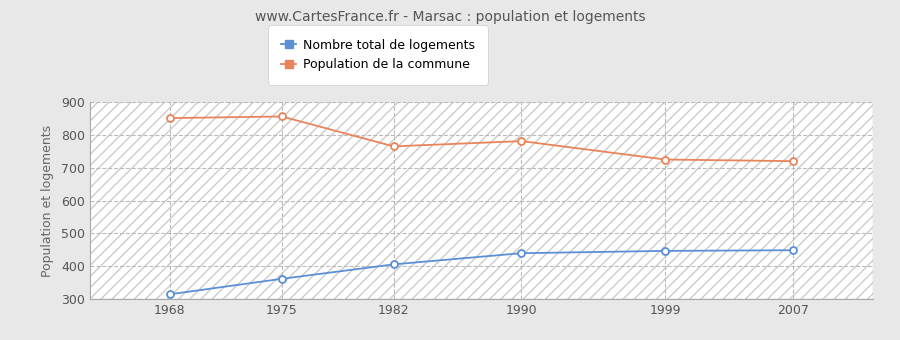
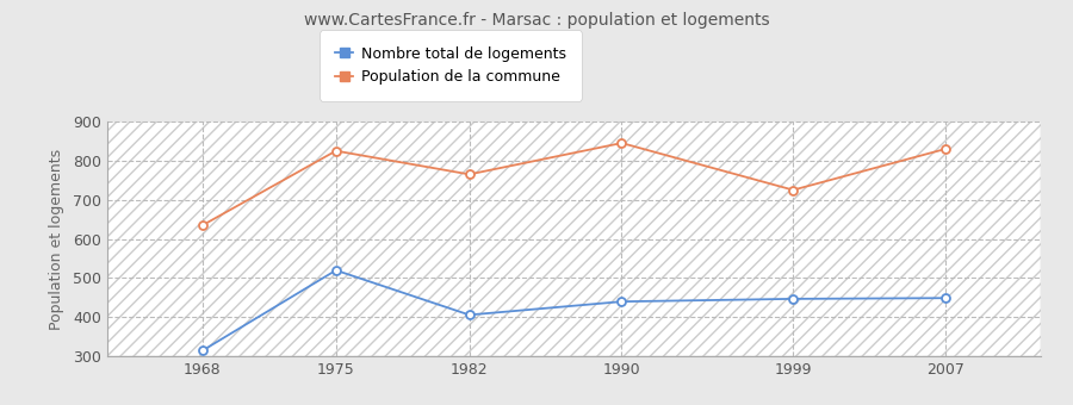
Population de la commune/1968: 851 -> 635
Nombre total de logements/1975: 362 -> 520
Population de la commune/1975: 856 -> 825
Population de la commune/1990: 781 -> 845
Population de la commune/2007: 720 -> 830
